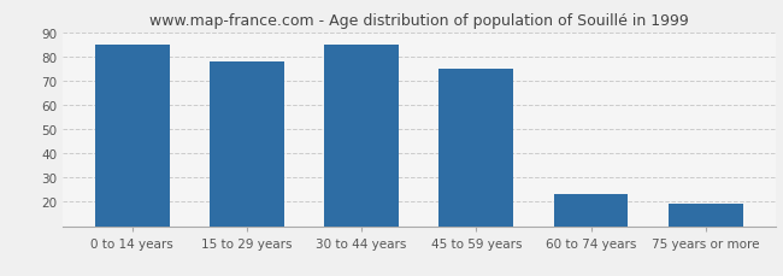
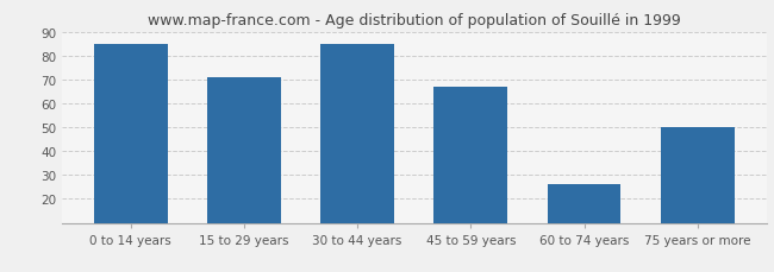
15 to 29 years: 78 -> 71
45 to 59 years: 75 -> 67
60 to 74 years: 23 -> 26
75 years or more: 19 -> 50
